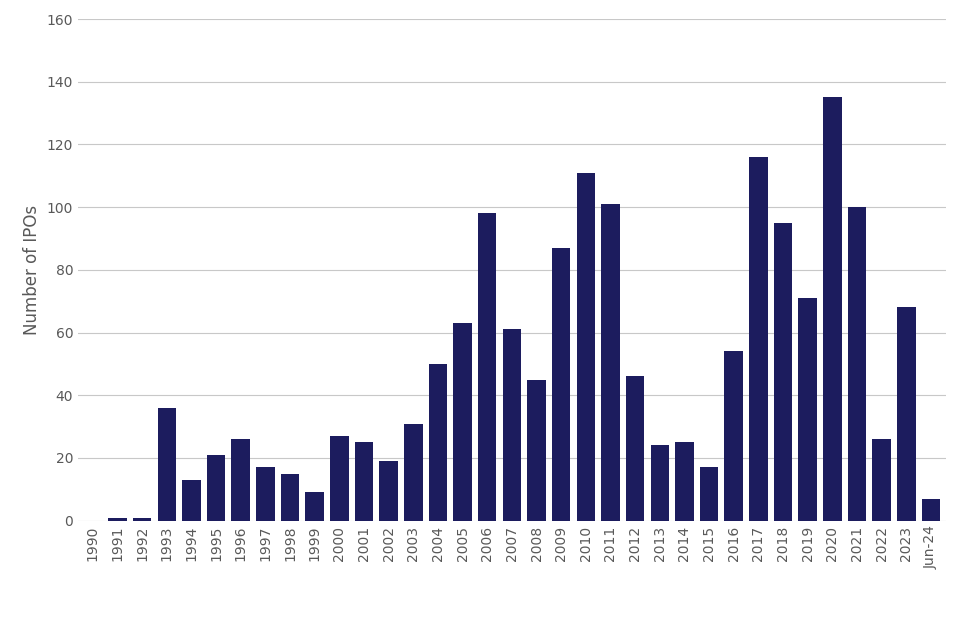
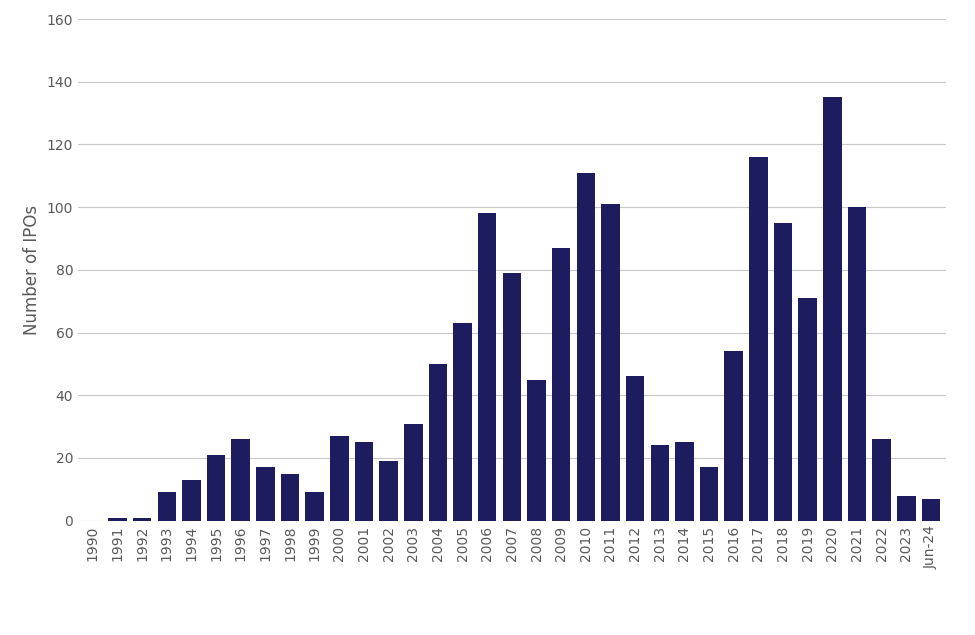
1993: 36 -> 9
2007: 61 -> 79
2023: 68 -> 8
